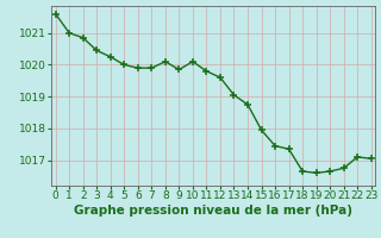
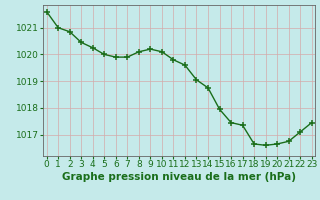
9: 1019.85 -> 1020.20
23: 1017.05 -> 1017.45
